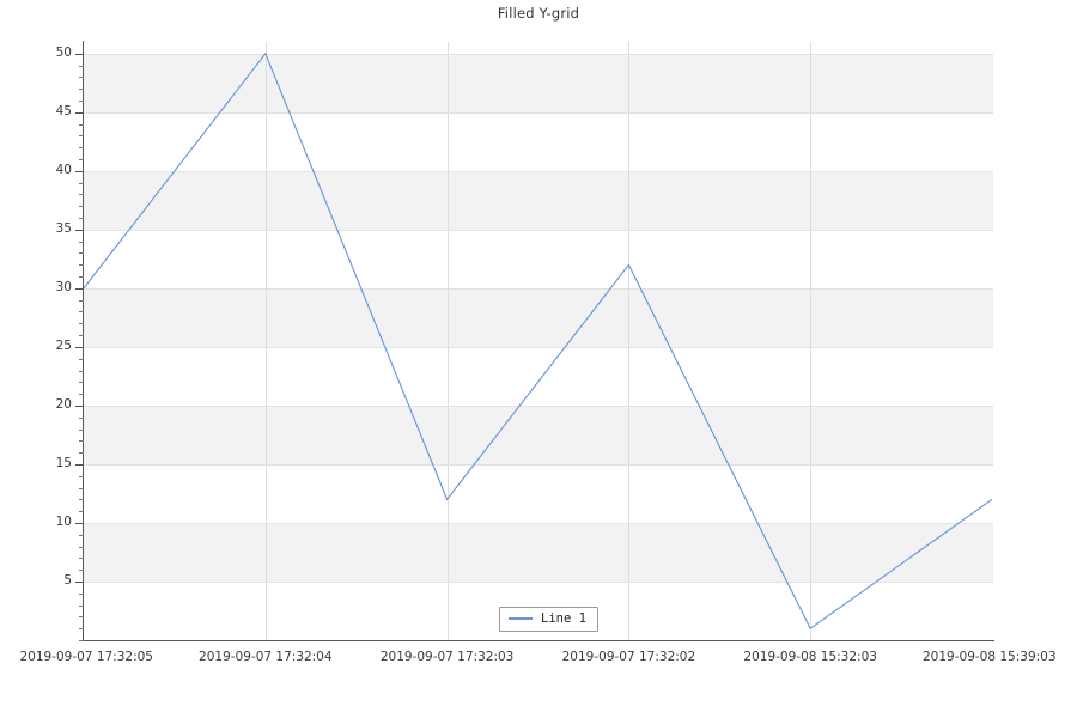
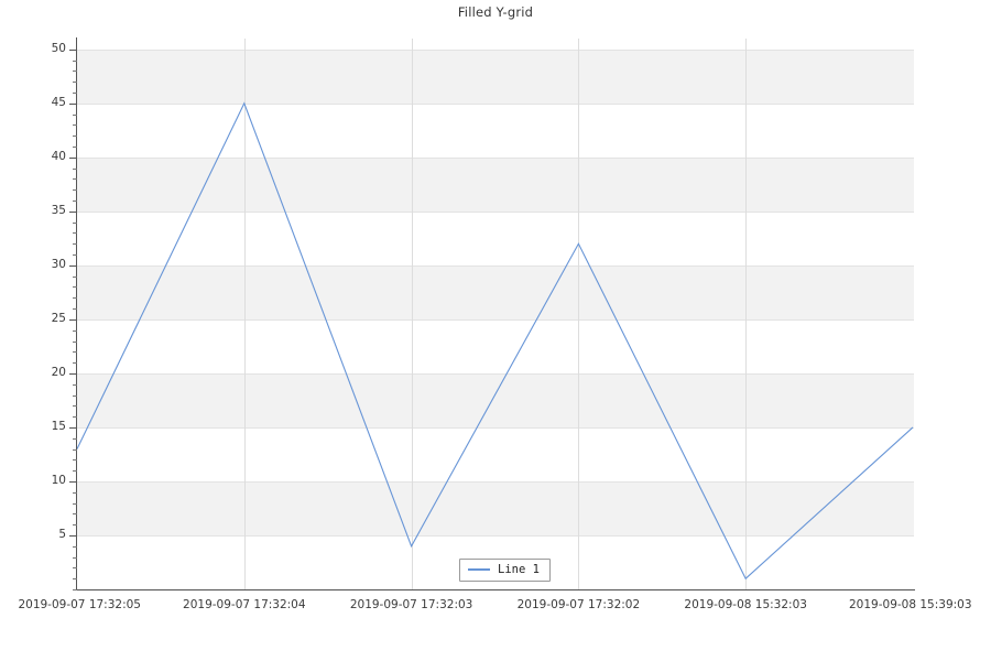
2019-09-07 17:32:05: 30 -> 13
2019-09-07 17:32:04: 50 -> 45
2019-09-07 17:32:03: 12 -> 4
2019-09-08 15:39:03: 12 -> 15
